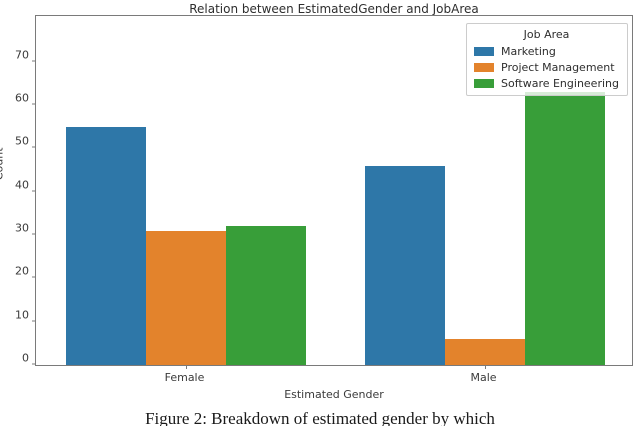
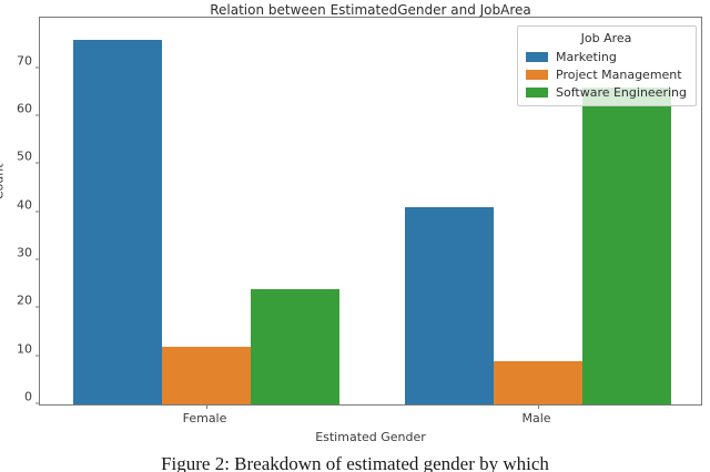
Marketing/Female: 55 -> 76
Project Management/Female: 31 -> 12
Software Engineering/Female: 32 -> 24
Marketing/Male: 46 -> 41
Project Management/Male: 6 -> 9
Software Engineering/Male: 63 -> 66
